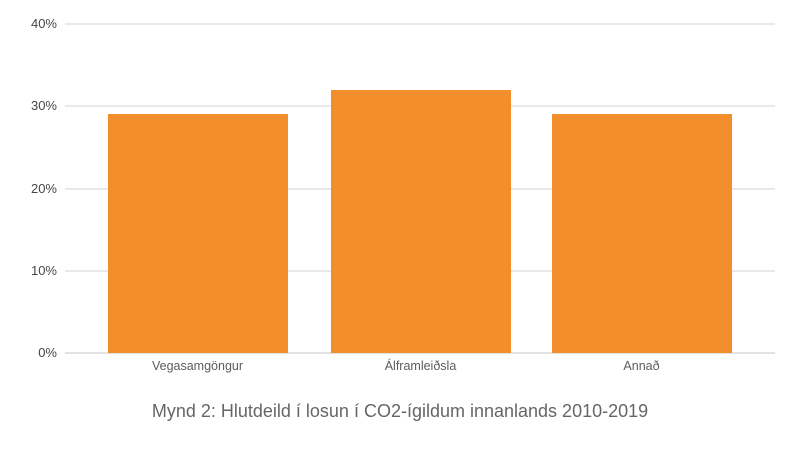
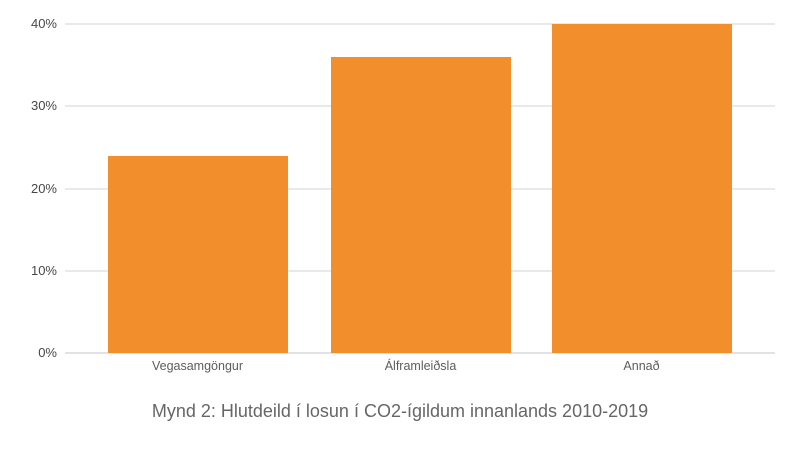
Vegasamgöngur: 29% -> 24%
Álframleiðsla: 32% -> 36%
Annað: 29% -> 40%
